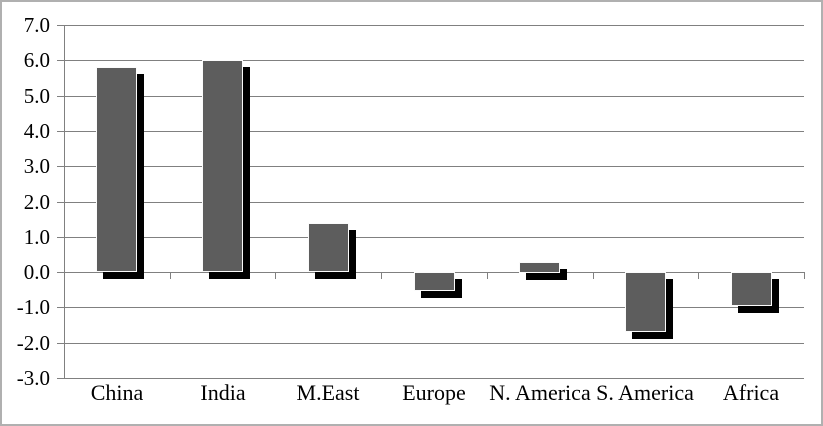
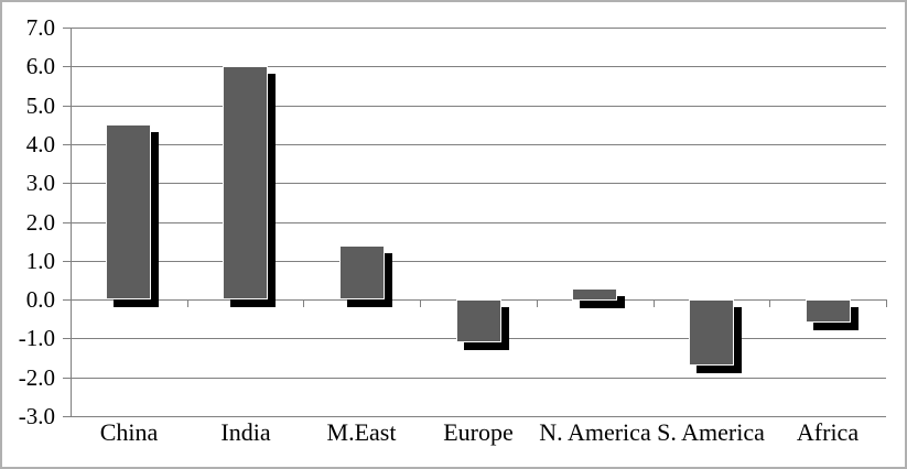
China: 5.8 -> 4.5
Europe: -0.6 -> -1.1
Africa: -0.9 -> -0.6
